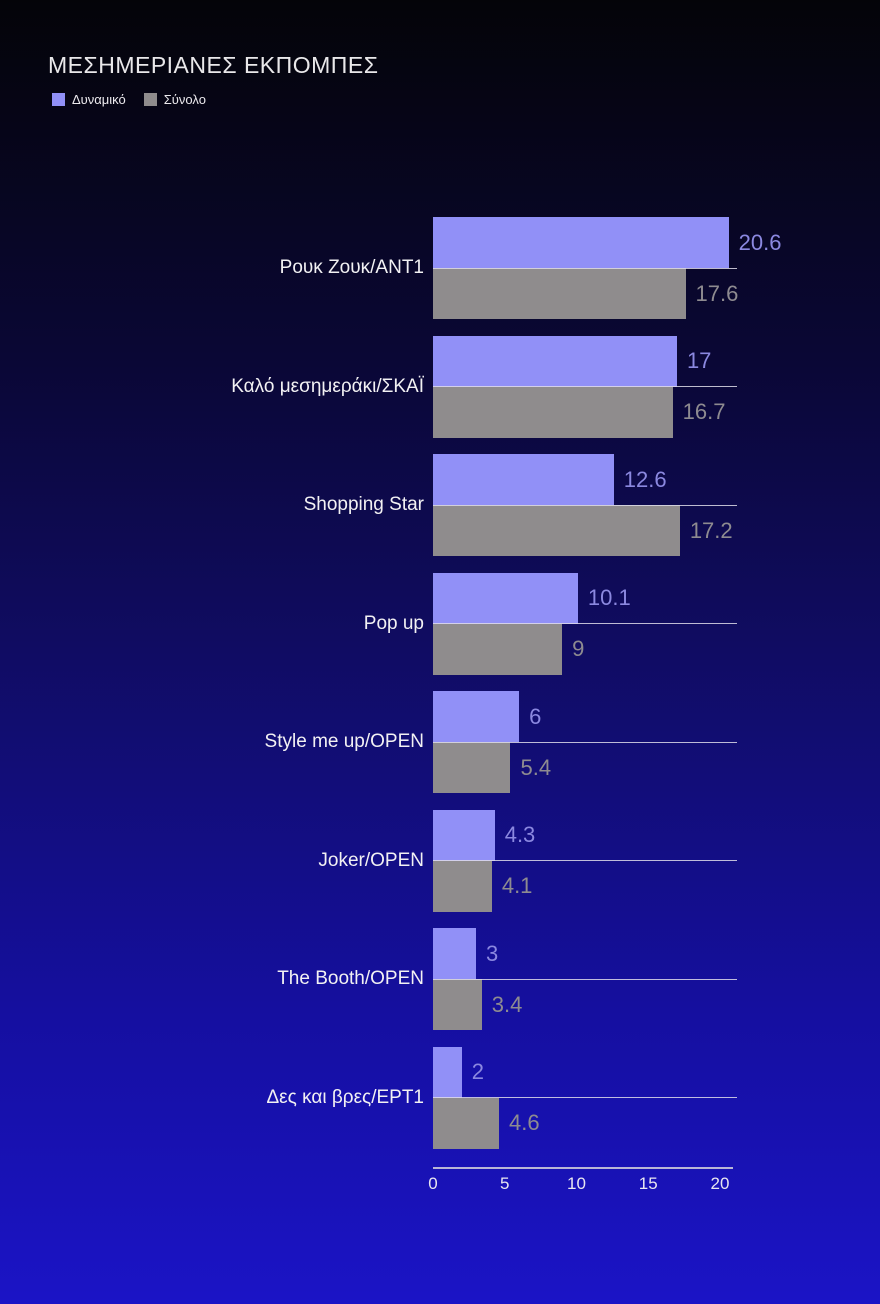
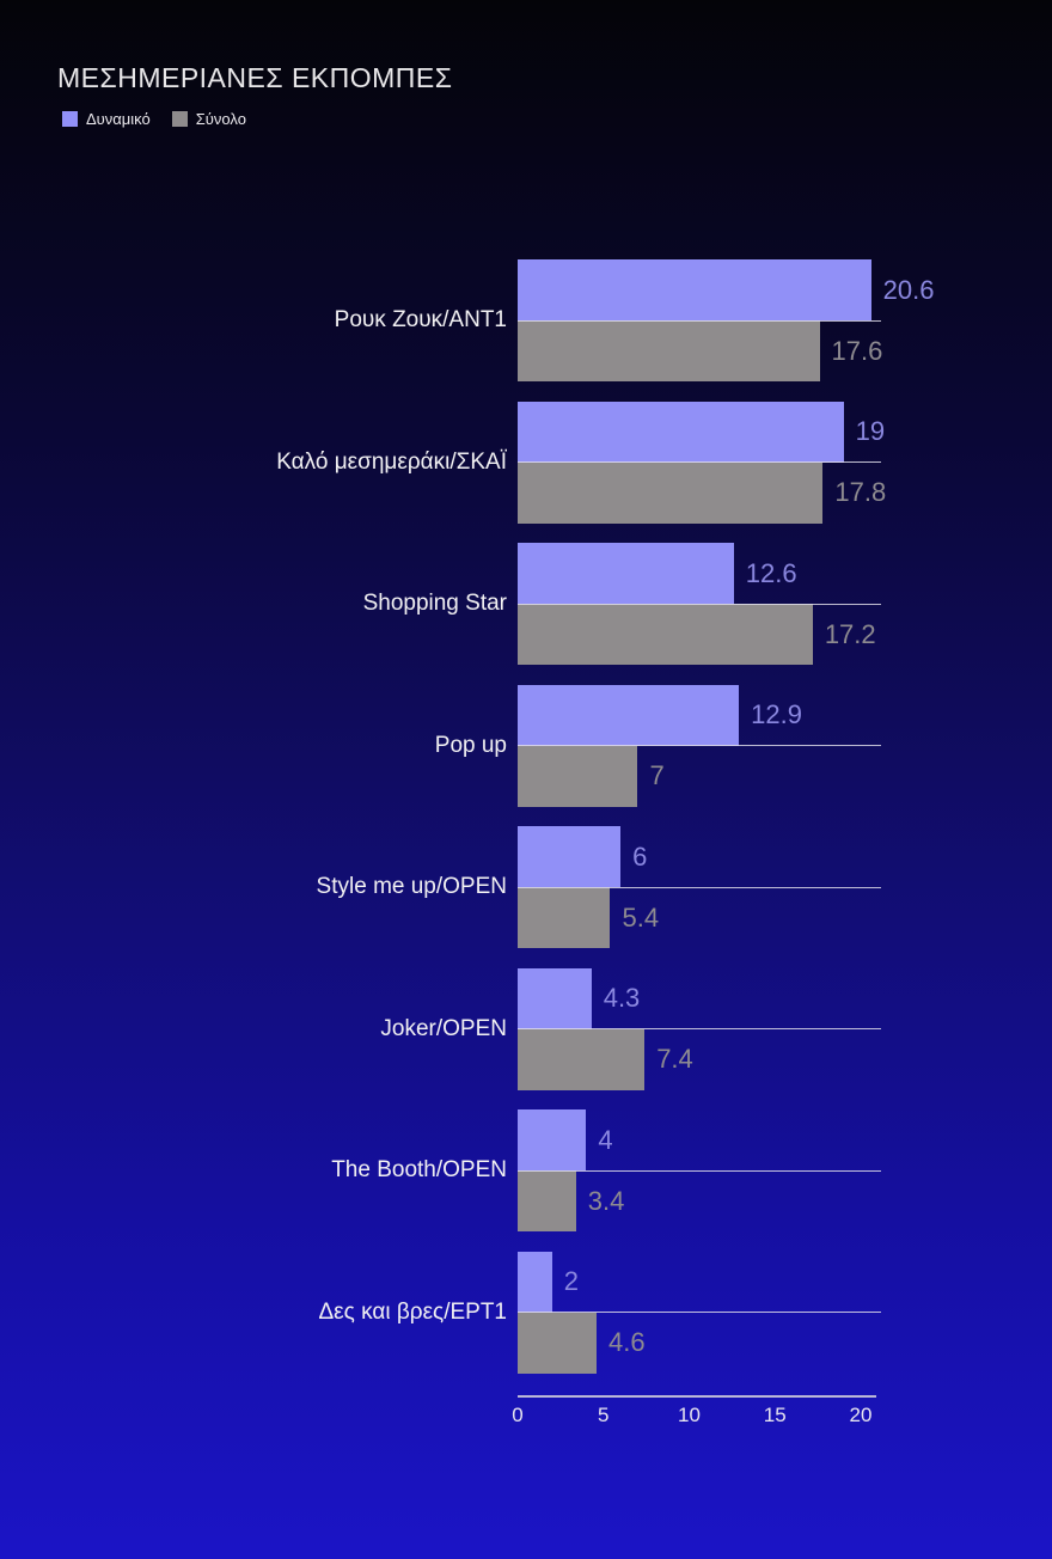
Δυναμικό/Καλό μεσημεράκι/ΣΚΑΪ: 17 -> 19
Σύνολο/Καλό μεσημεράκι/ΣΚΑΪ: 16.7 -> 17.8
Δυναμικό/Pop up: 10.1 -> 12.9
Σύνολο/Pop up: 9 -> 7
Σύνολο/Joker/OPEN: 4.1 -> 7.4
Δυναμικό/The Booth/OPEN: 3 -> 4
